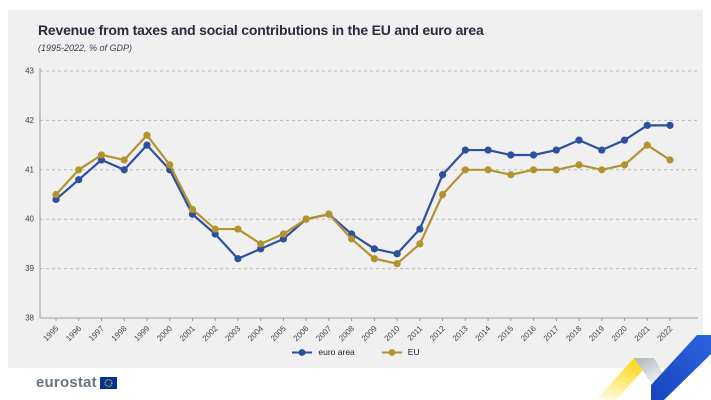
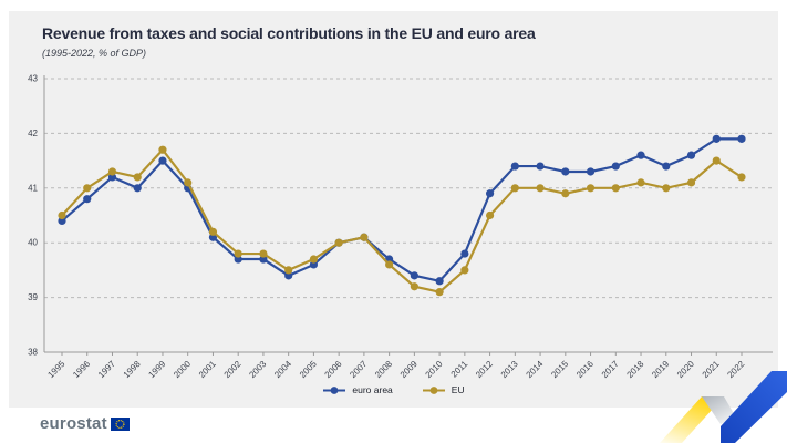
euro area/2003: 39.2 -> 39.7
